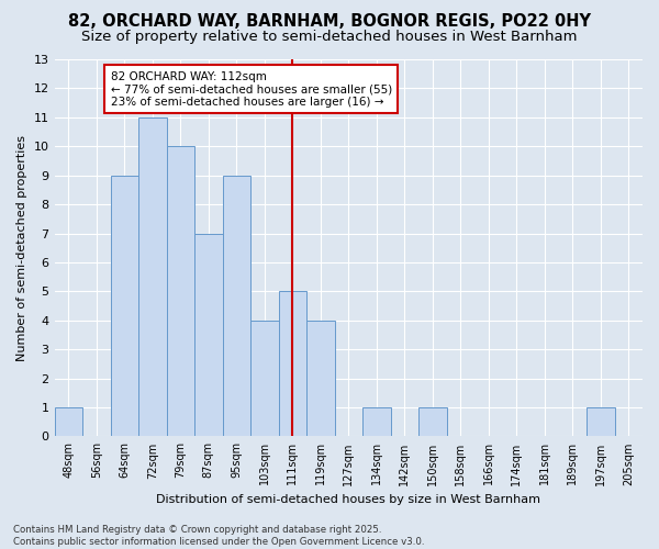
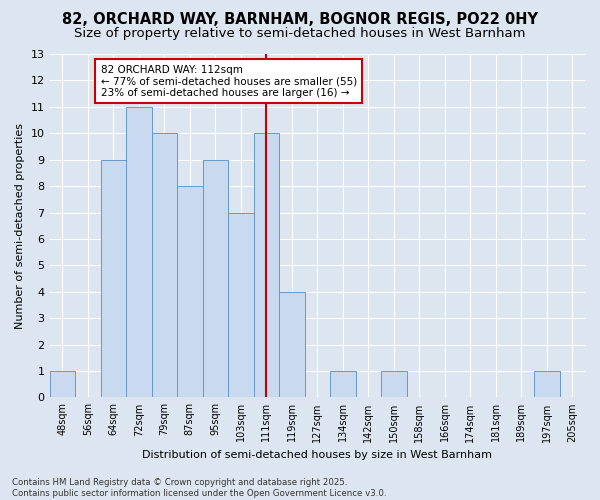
87sqm: 7 -> 8
103sqm: 4 -> 7
111sqm: 5 -> 10
